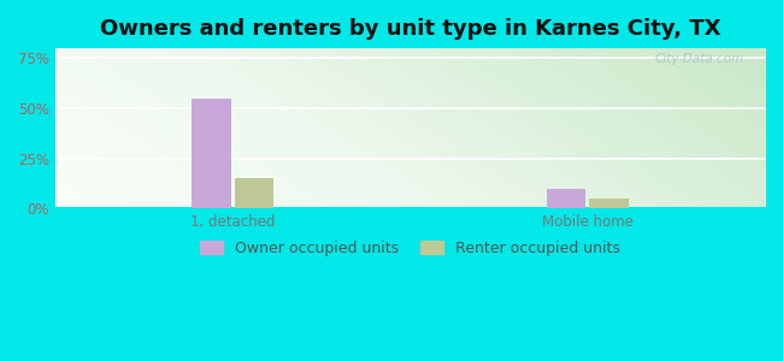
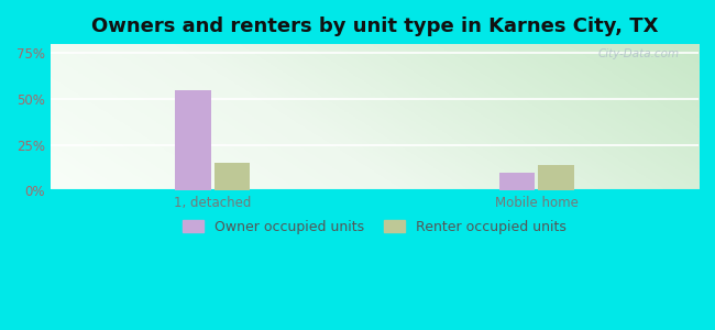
Renter occupied units/Mobile home: 5% -> 14%
